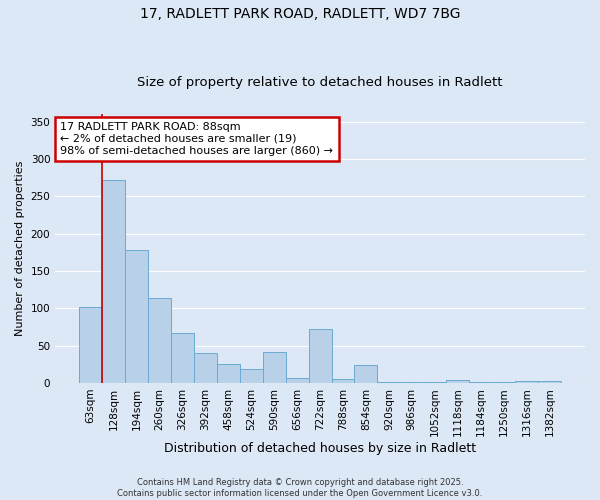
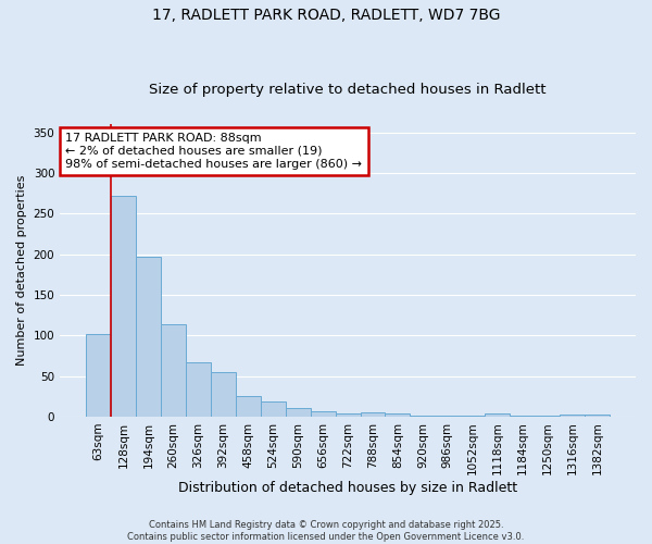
194sqm: 178 -> 197
392sqm: 40 -> 55
590sqm: 42 -> 10
722sqm: 72 -> 4
854sqm: 24 -> 4
